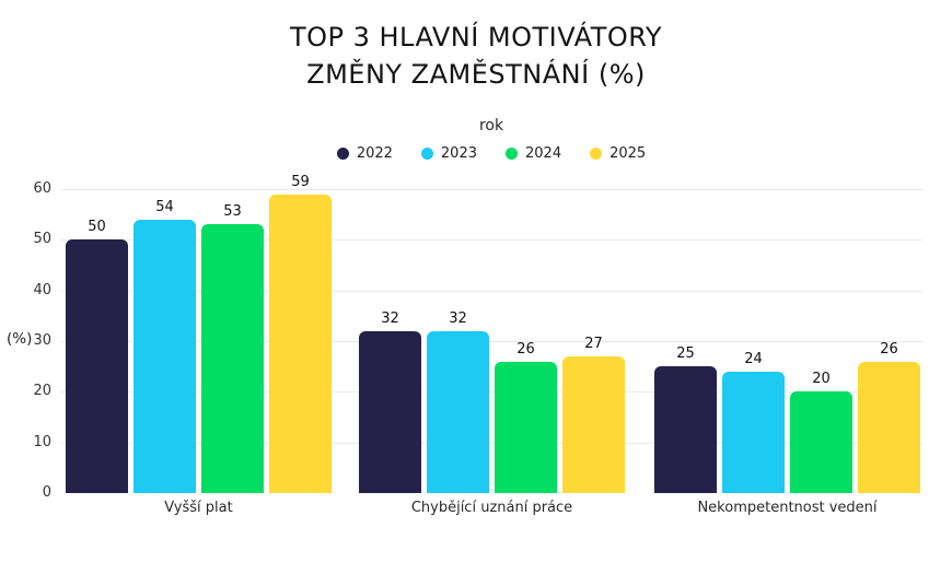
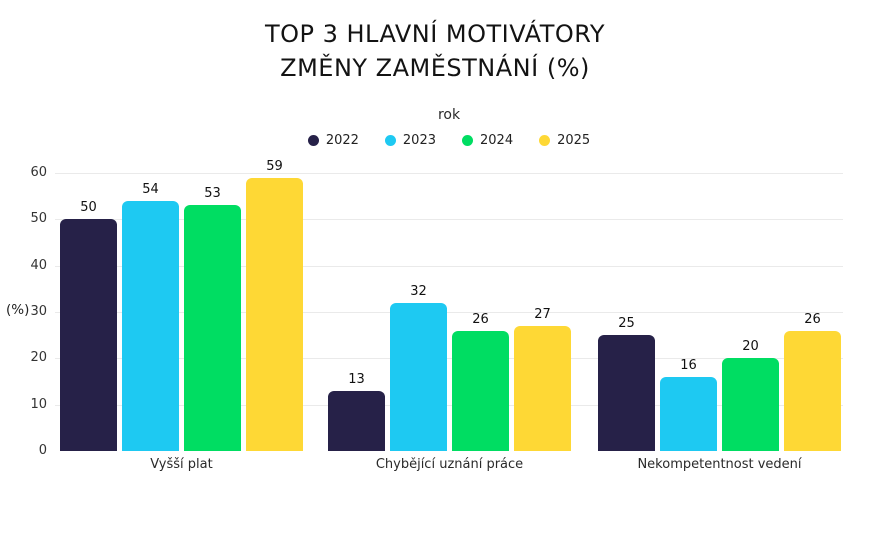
2022/Chybějící uznání práce: 32 -> 13
2023/Nekompetentnost vedení: 24 -> 16
